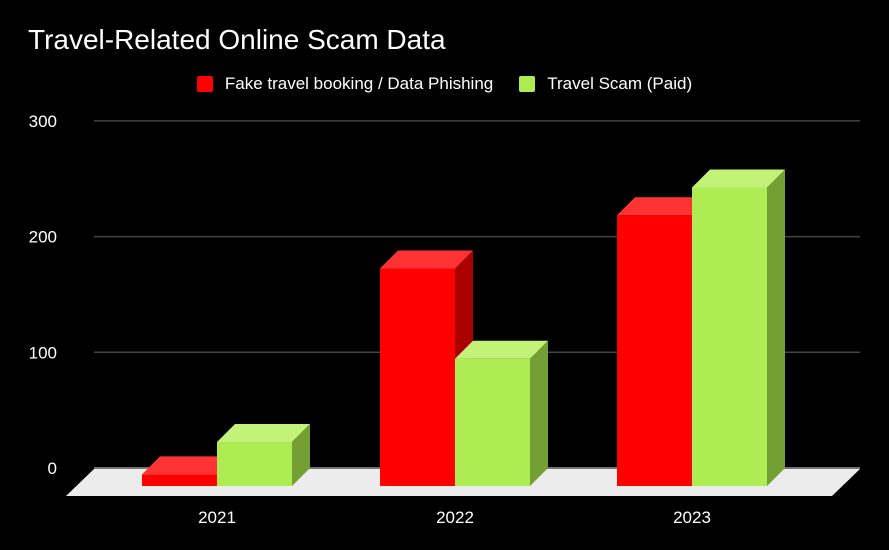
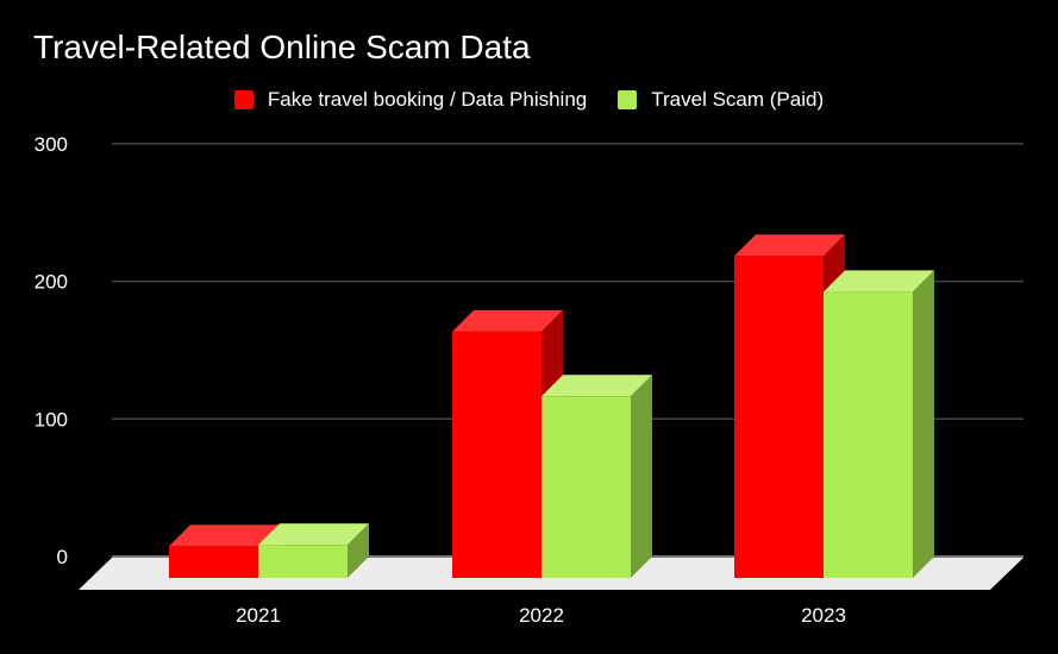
Fake travel booking / Data Phishing/2021: 10 -> 23
Travel Scam (Paid)/2021: 38 -> 24
Fake travel booking / Data Phishing/2022: 188 -> 179
Travel Scam (Paid)/2022: 110 -> 132
Travel Scam (Paid)/2023: 258 -> 208
